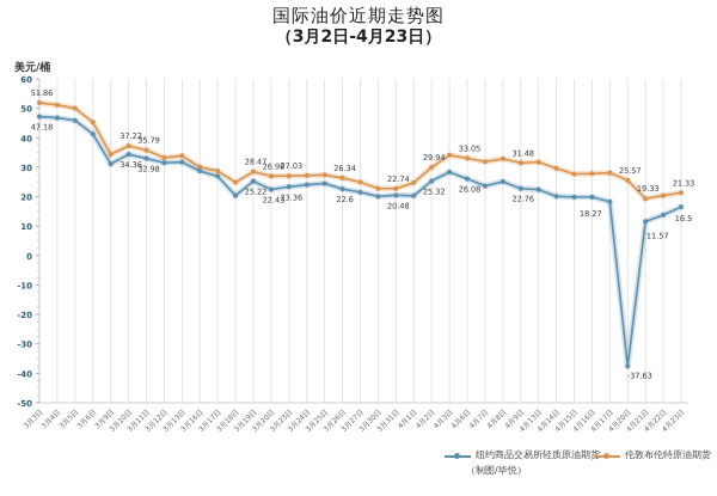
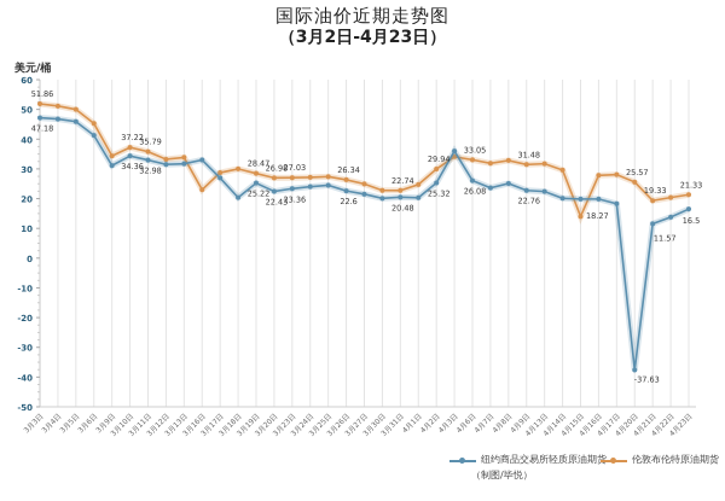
纽约商品交易所轻质原油期货/3月16日: 29 -> 33
伦敦布伦特原油期货/3月16日: 30 -> 23
伦敦布伦特原油期货/3月18日: 25 -> 30
纽约商品交易所轻质原油期货/4月3日: 28 -> 36
伦敦布伦特原油期货/4月15日: 28 -> 14
